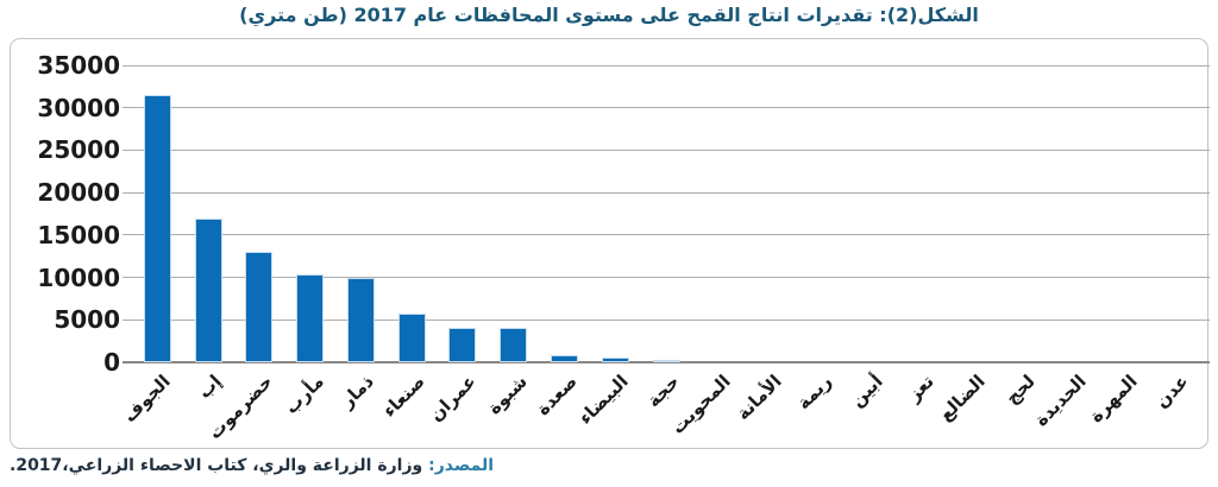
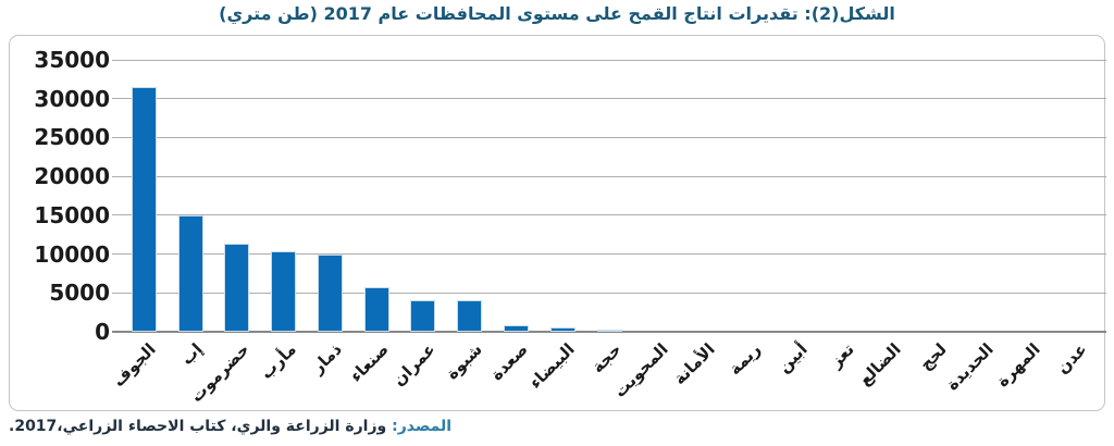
إب: 17000 -> 15000
حضرموت: 13000 -> 11000
